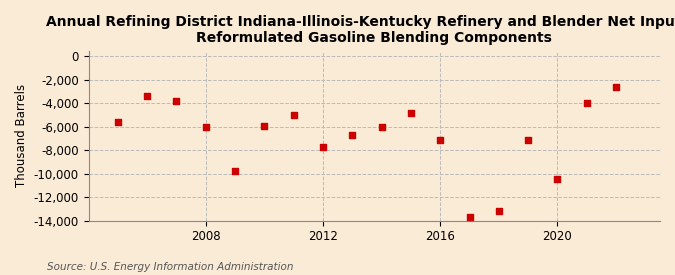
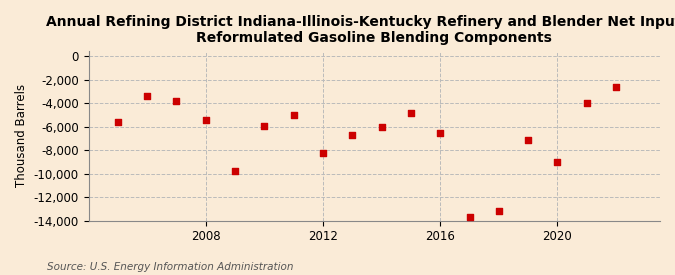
2008: -6,000 -> -5,400
2012: -7,700 -> -8,200
2016: -7,100 -> -6,500
2020: -10,400 -> -9,000
